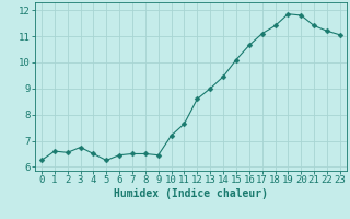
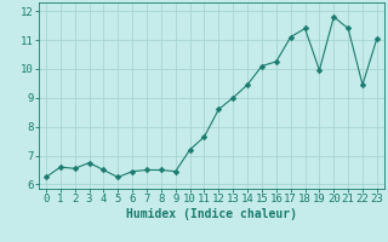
16: 10.65 -> 10.25
19: 11.85 -> 9.95
22: 11.20 -> 9.45
